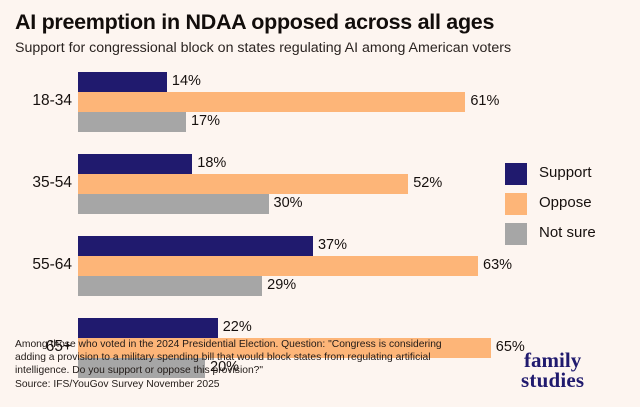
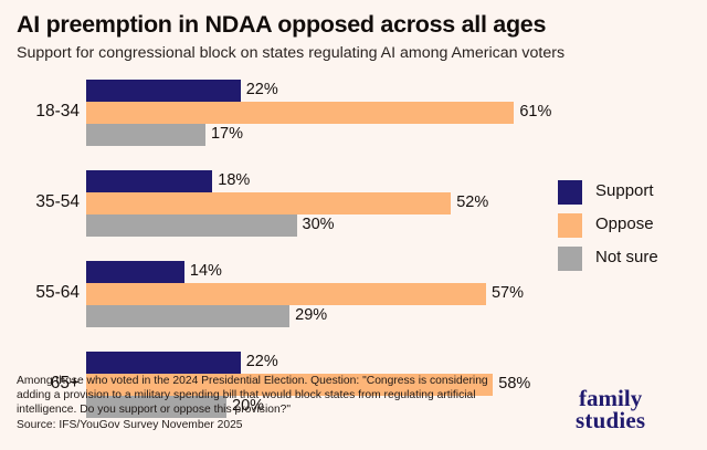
Support/18-34: 14% -> 22%
Support/55-64: 37% -> 14%
Oppose/55-64: 63% -> 57%
Oppose/65+: 65% -> 58%
